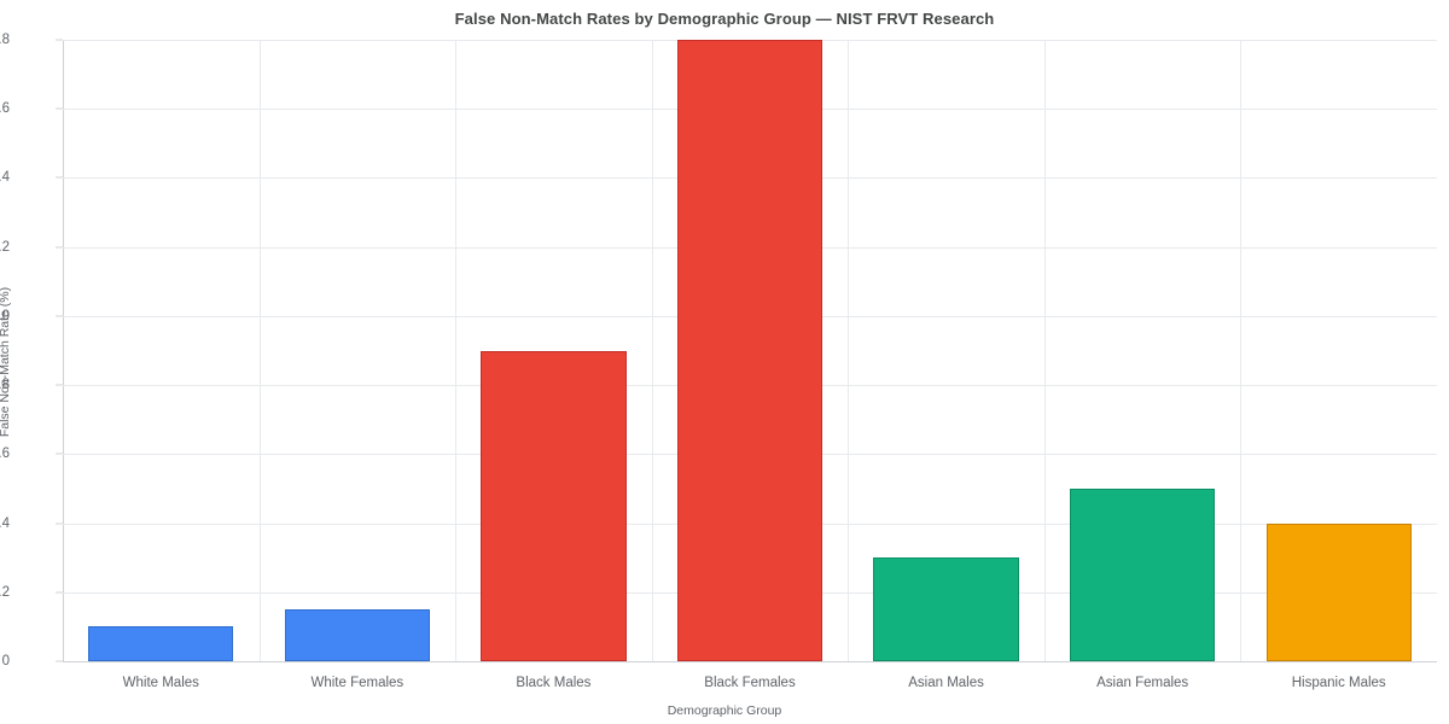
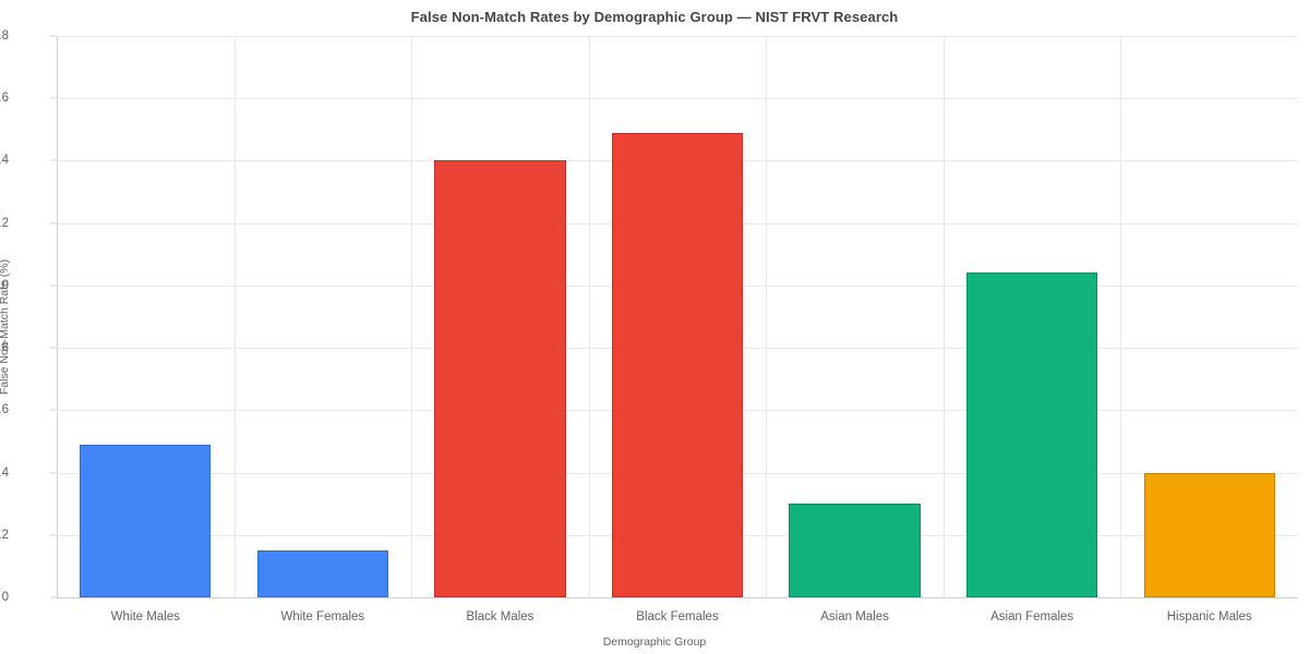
White Males: 0.10 -> 0.49
Black Males: 0.90 -> 1.40
Black Females: 1.80 -> 1.49
Asian Females: 0.50 -> 1.04
